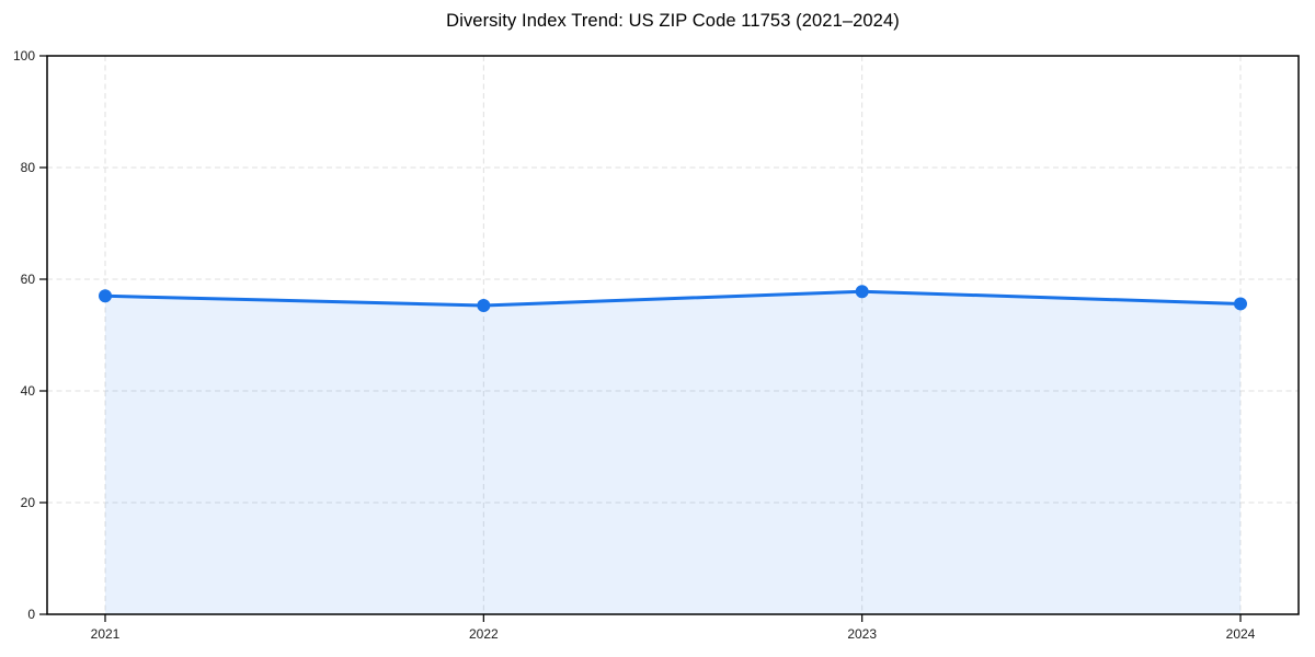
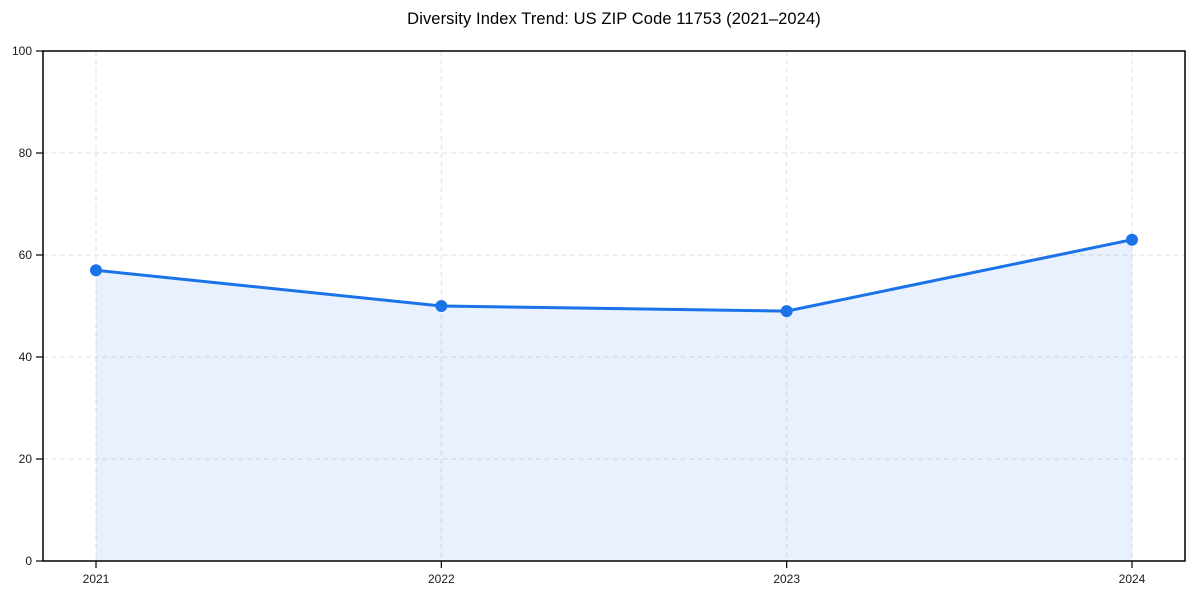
2022: 55 -> 50
2023: 58 -> 49
2024: 56 -> 63
